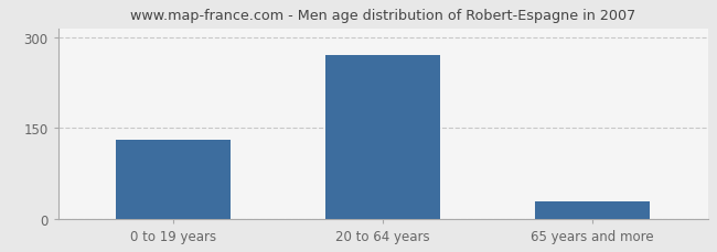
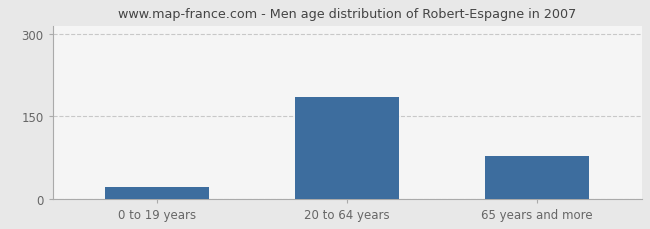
0 to 19 years: 130 -> 22
20 to 64 years: 270 -> 186
65 years and more: 28 -> 78
